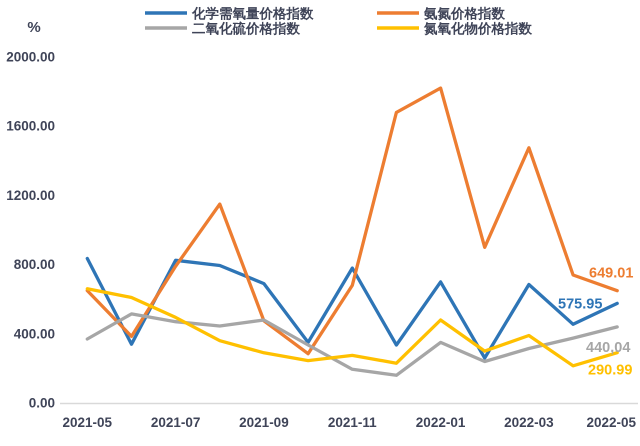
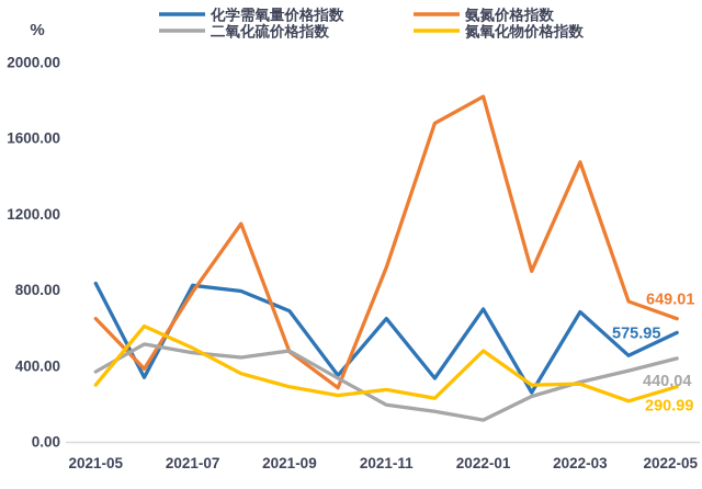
氮氧化物价格指数/2021-05: 660 -> 300
化学需氧量价格指数/2021-11: 780 -> 650
氨氮价格指数/2021-11: 680 -> 920
二氧化硫价格指数/2022-01: 350 -> 120
氮氧化物价格指数/2022-03: 390 -> 300
